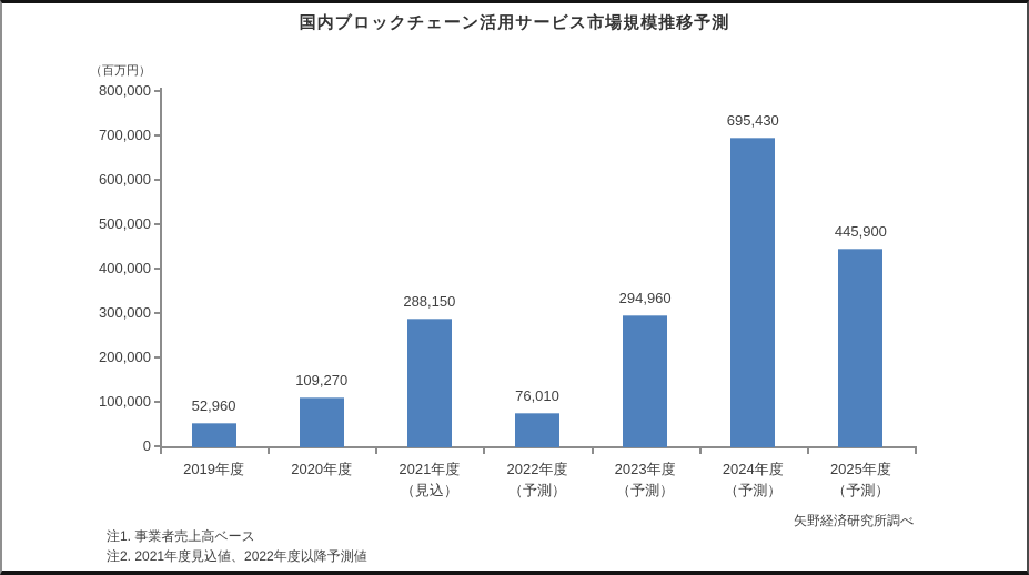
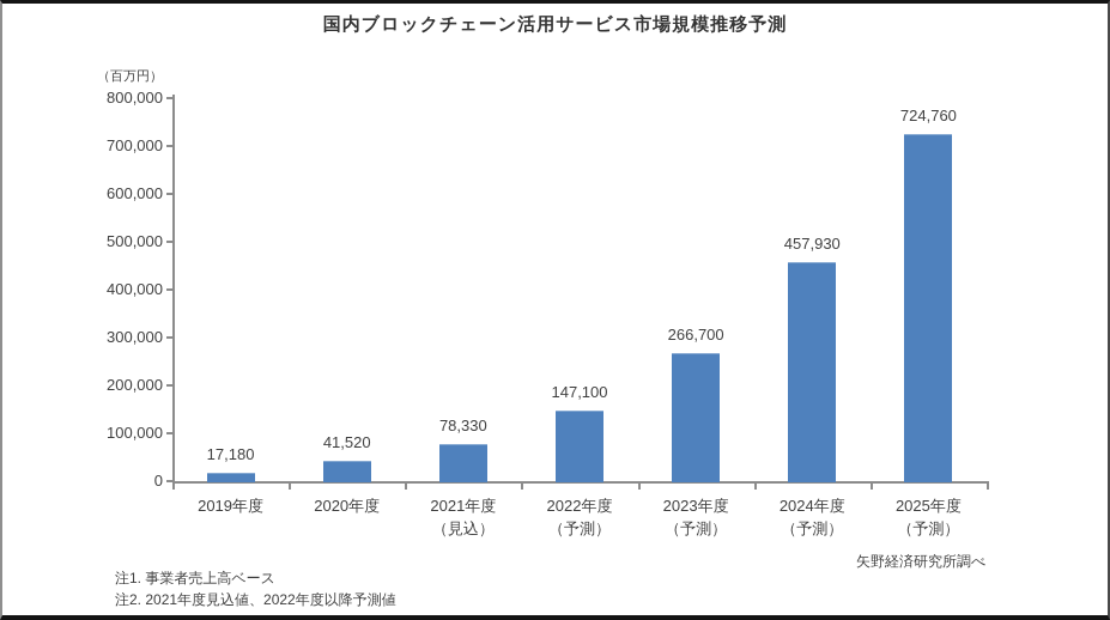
2019年度: 52,960 -> 17,180
2020年度: 109,270 -> 41,520
2021年度: 288,150 -> 78,330
2022年度: 76,010 -> 147,100
2023年度: 294,960 -> 266,700
2024年度: 695,430 -> 457,930
2025年度: 445,900 -> 724,760
